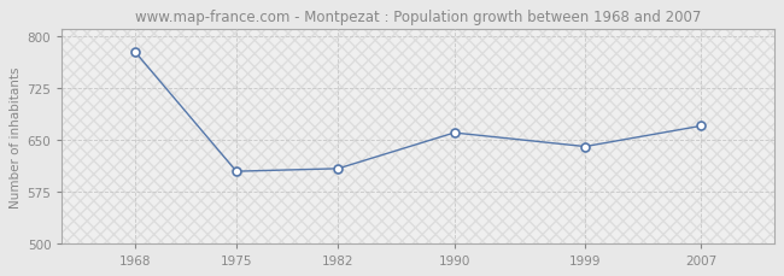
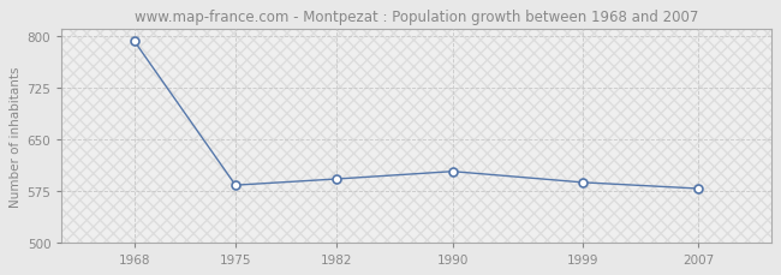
1968: 778 -> 793
1975: 604 -> 583
1982: 608 -> 592
1990: 660 -> 603
1999: 640 -> 587
2007: 670 -> 578
